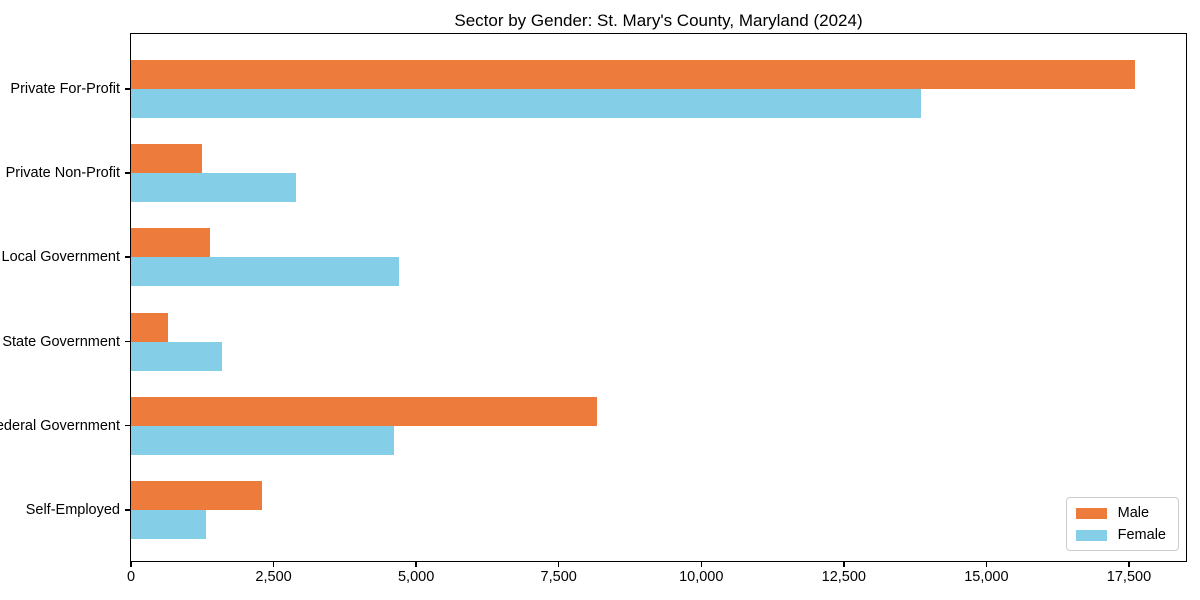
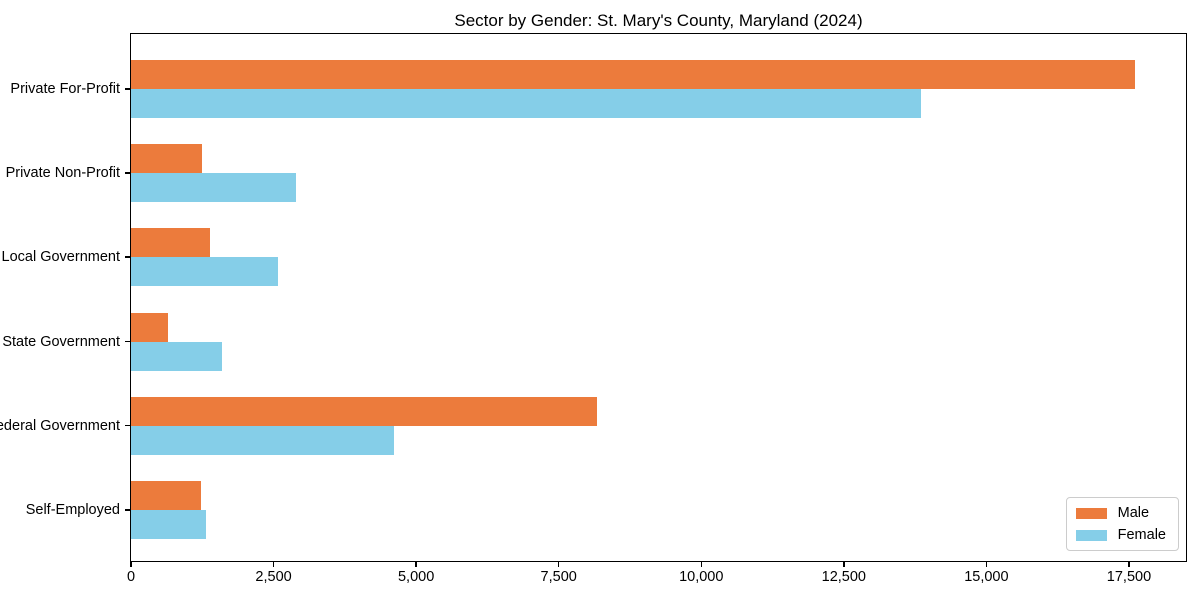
Female/Local Government: 4700 -> 2600
Male/Self-Employed: 2300 -> 1200
